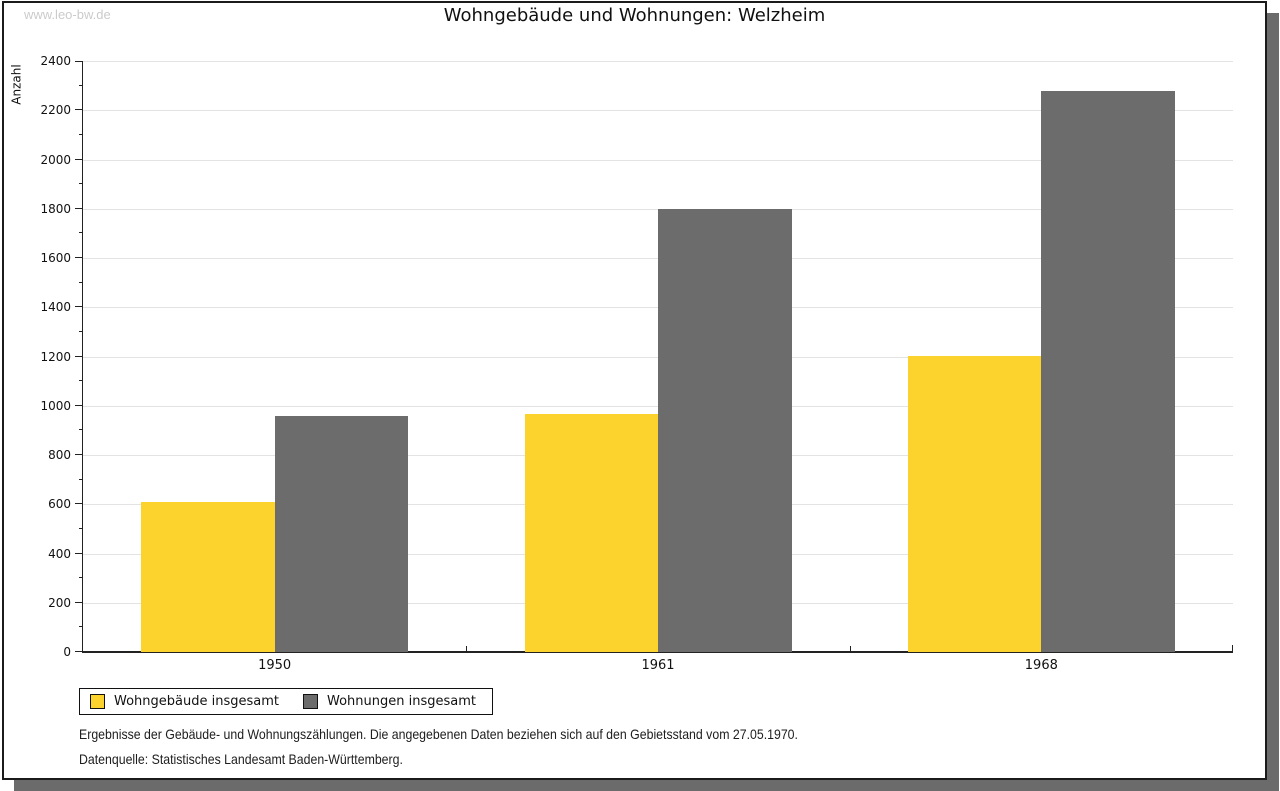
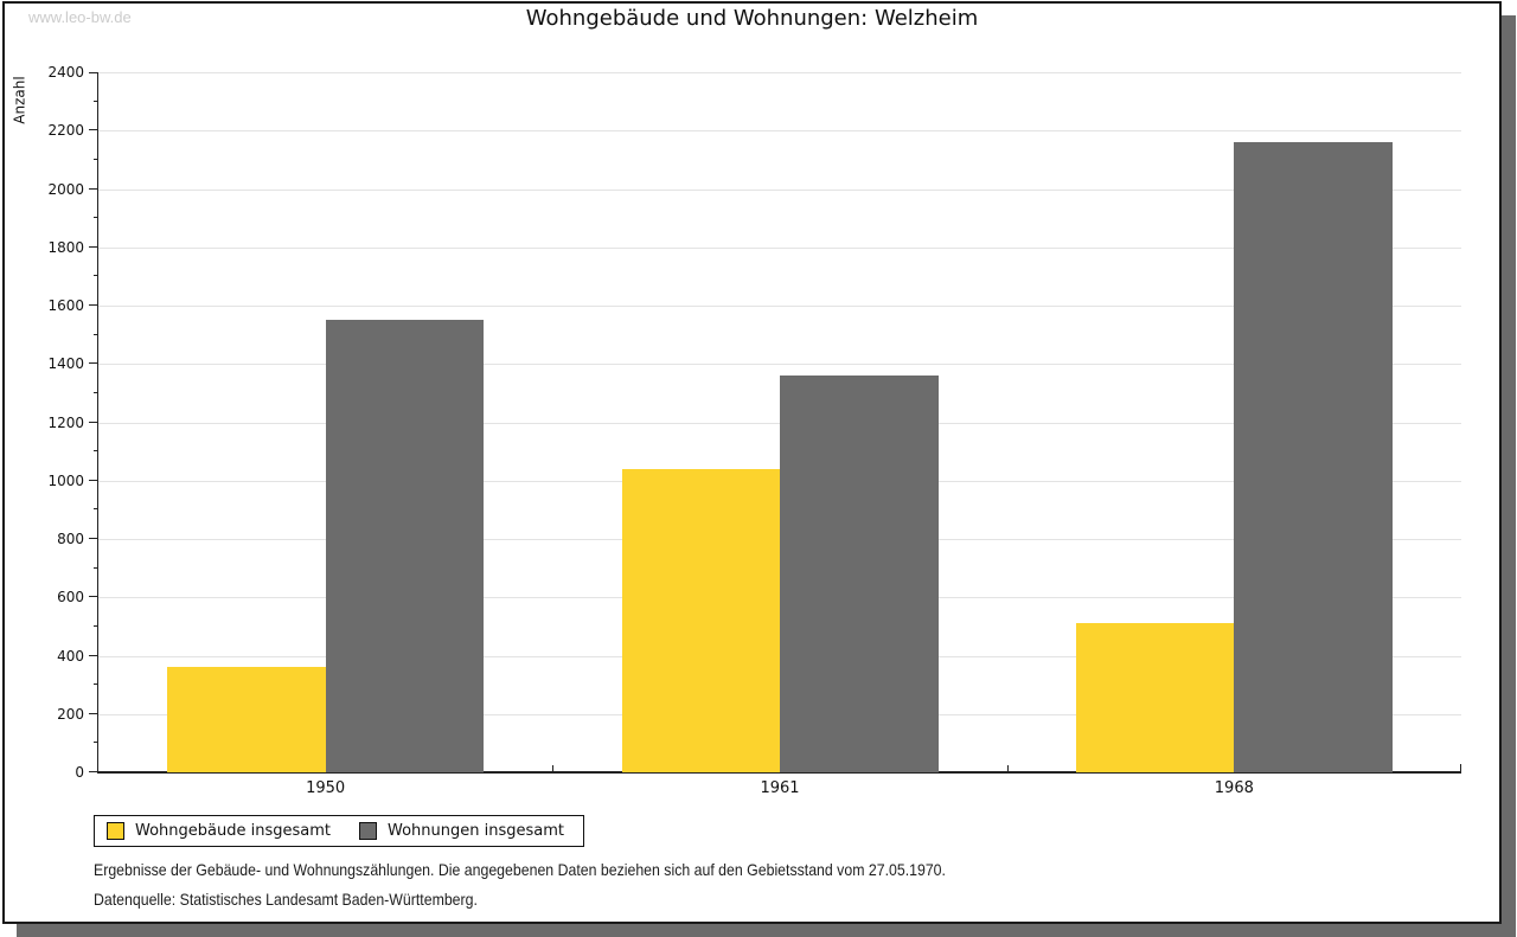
Wohngebäude insgesamt/1950: 610 -> 360
Wohnungen insgesamt/1950: 960 -> 1550
Wohngebäude insgesamt/1961: 970 -> 1040
Wohnungen insgesamt/1961: 1800 -> 1360
Wohngebäude insgesamt/1968: 1200 -> 510
Wohnungen insgesamt/1968: 2280 -> 2160
